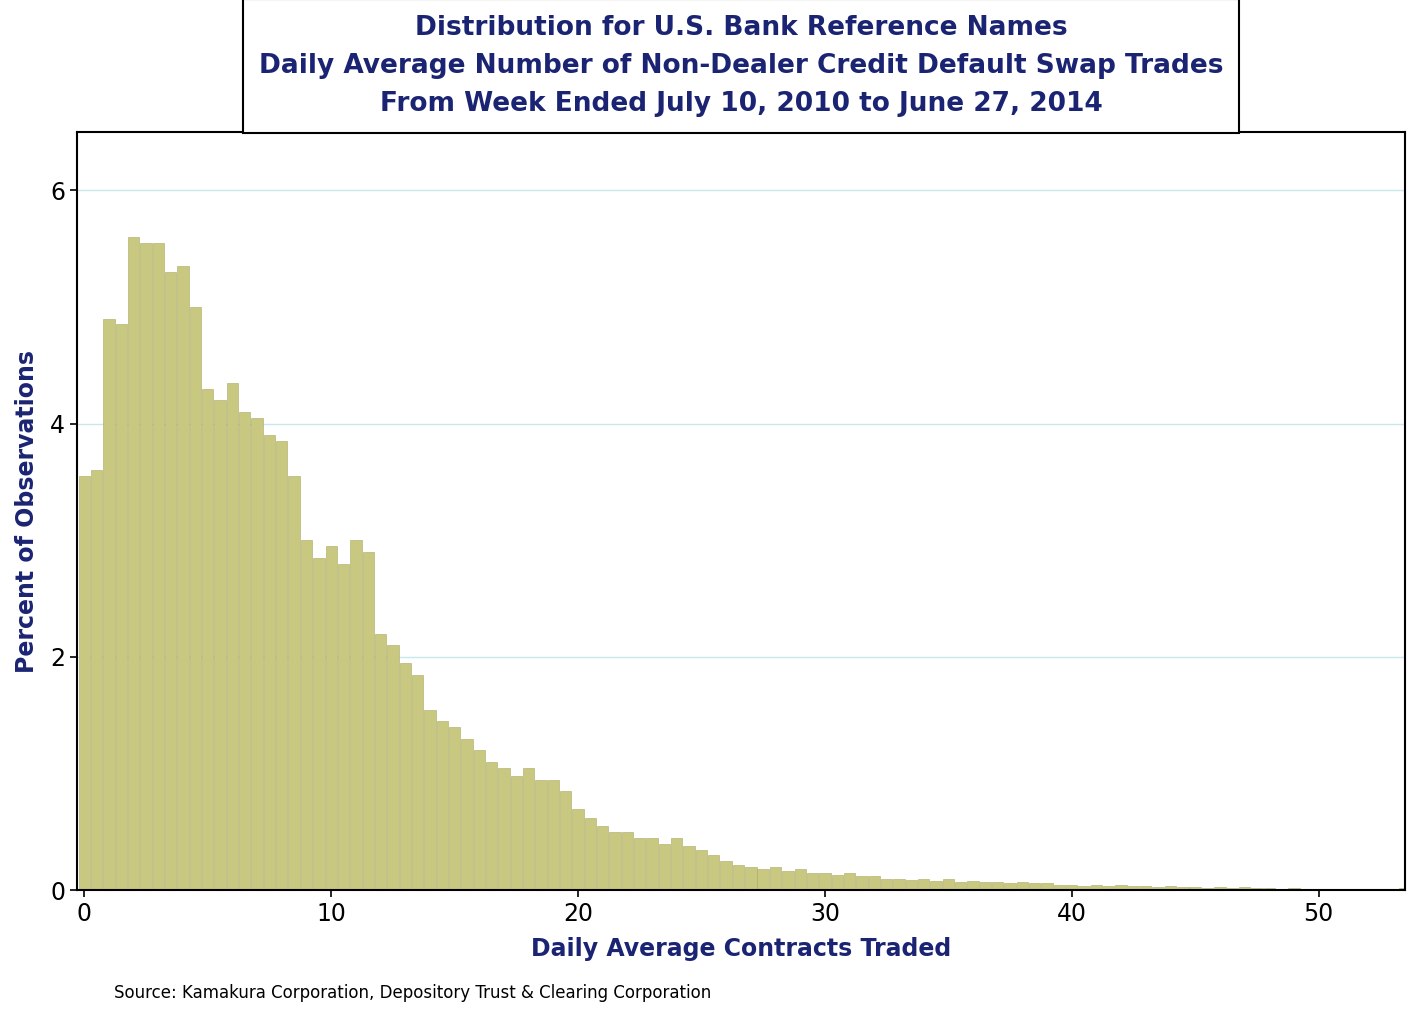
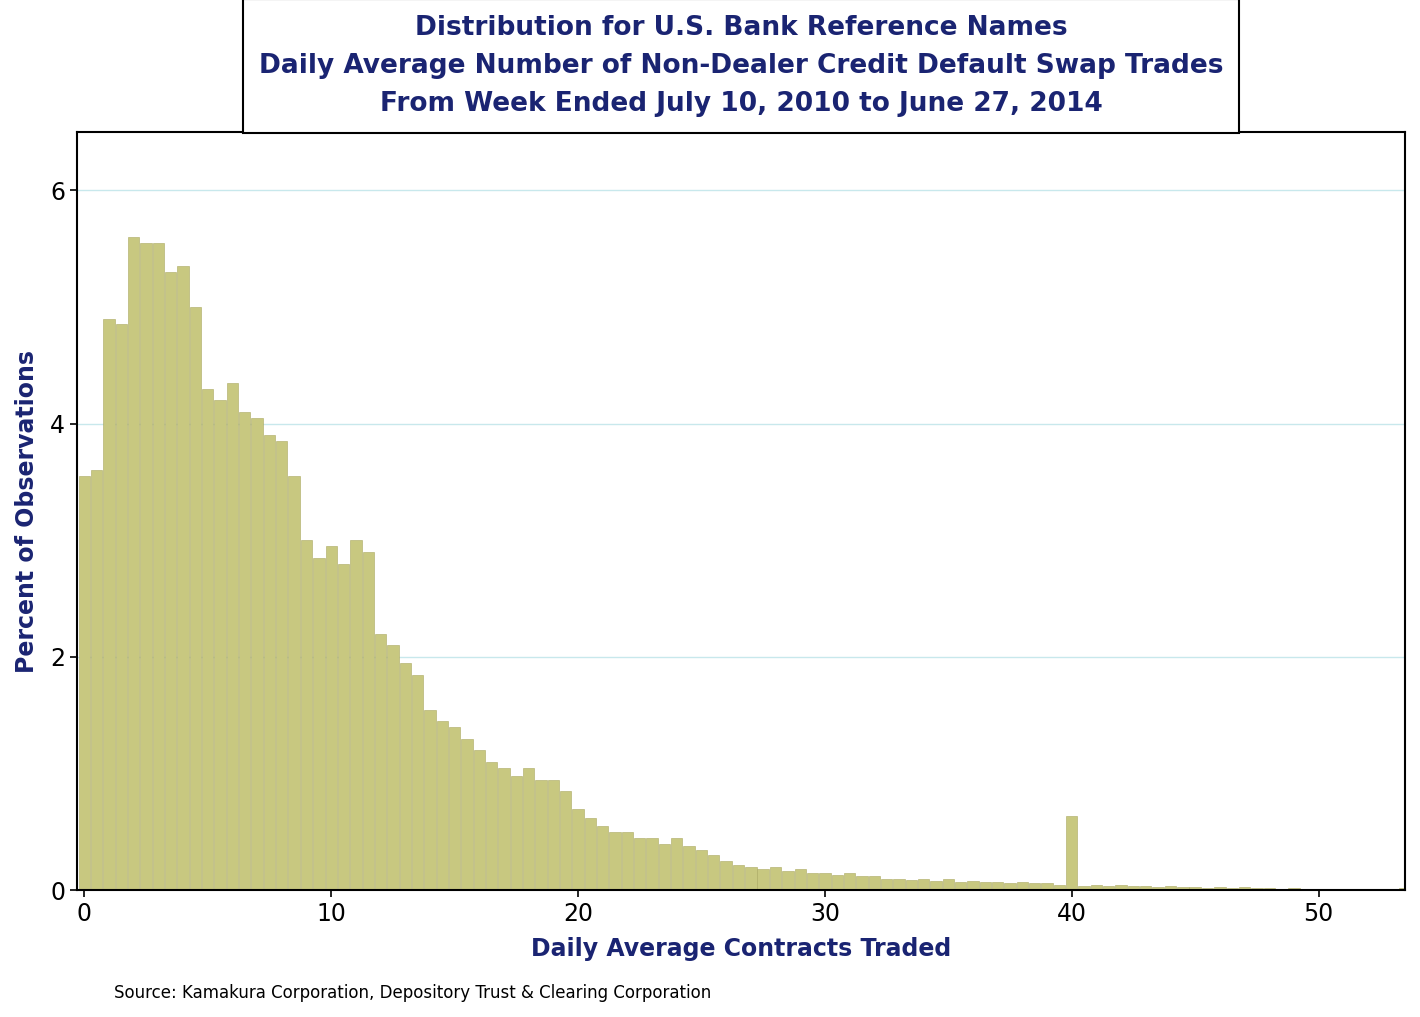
40: 0.05 -> 0.64
